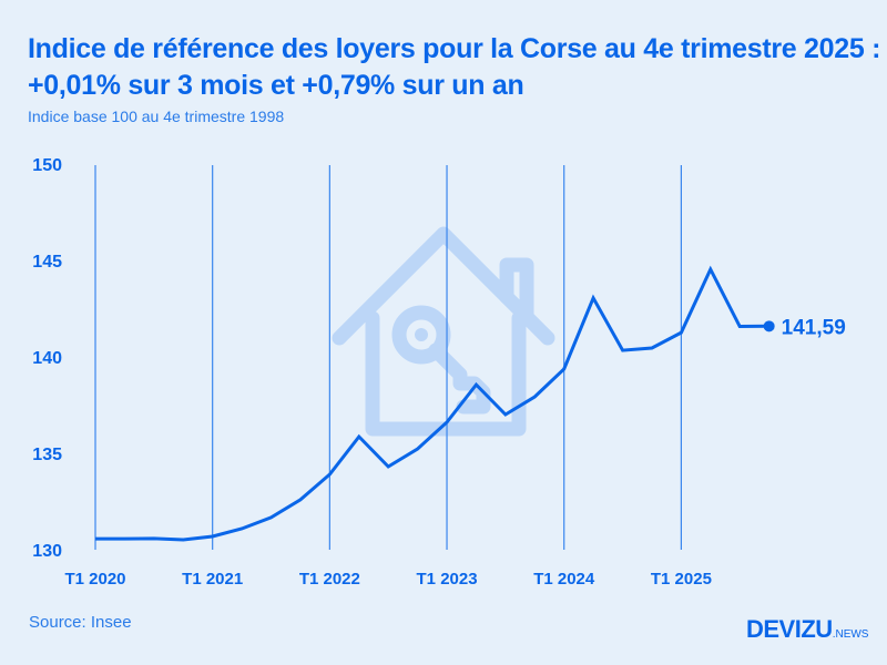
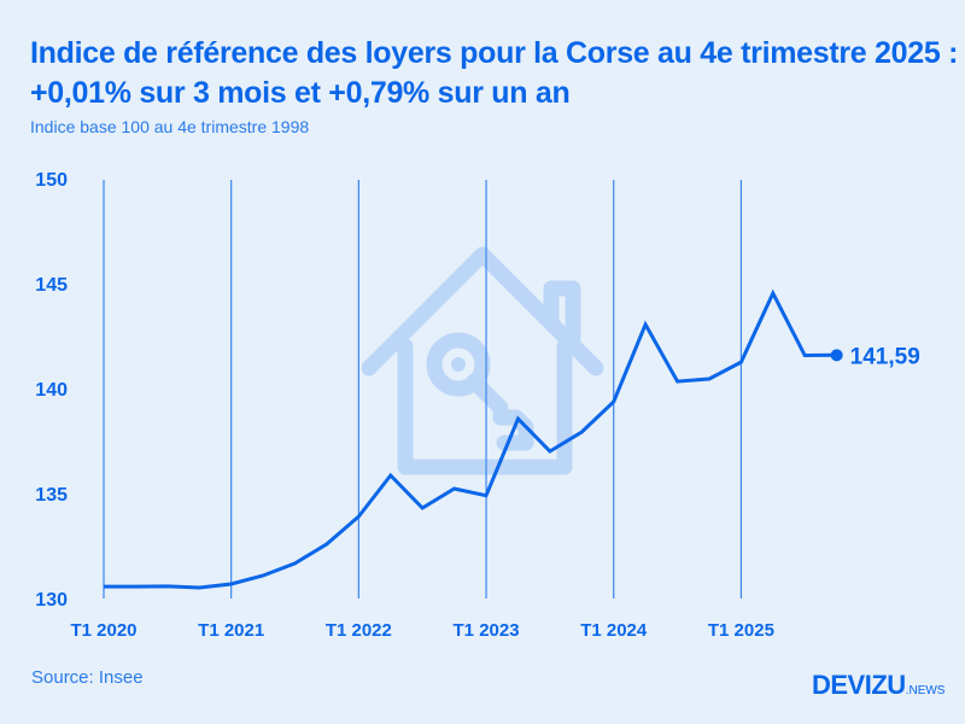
T1 2023: 136.6 -> 134.9
